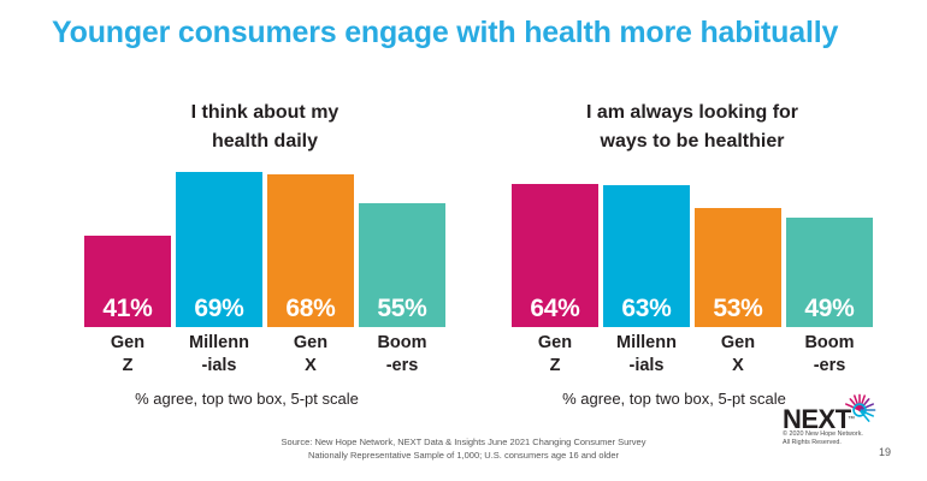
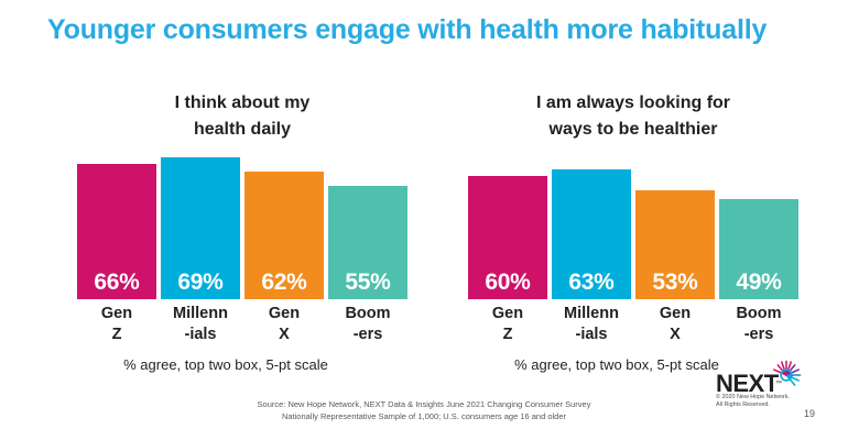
I think about my health daily/Gen Z: 41% -> 66%
I think about my health daily/Gen X: 68% -> 62%
I am always looking for ways to be healthier/Gen Z: 64% -> 60%
